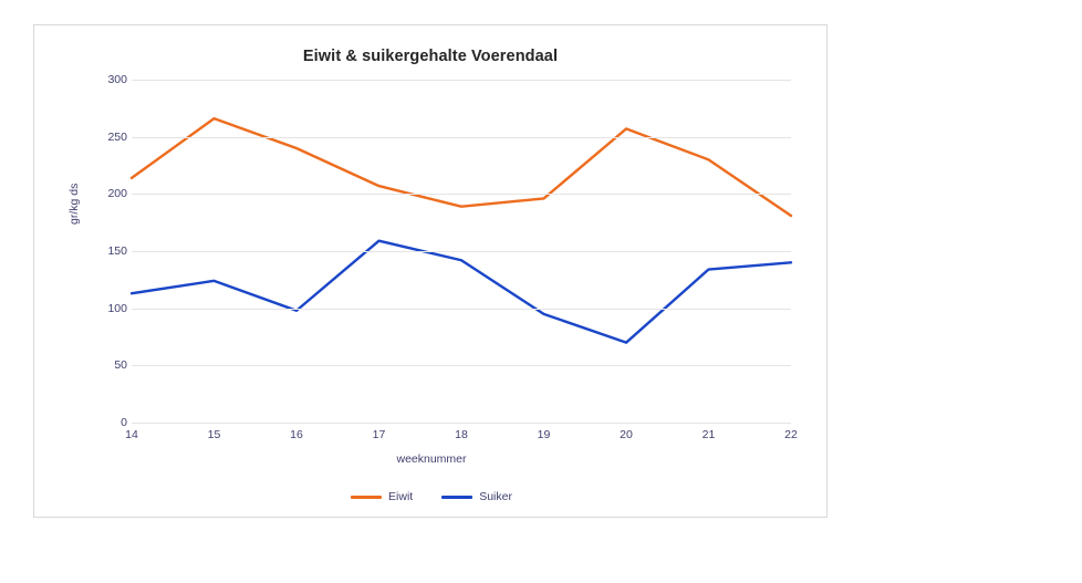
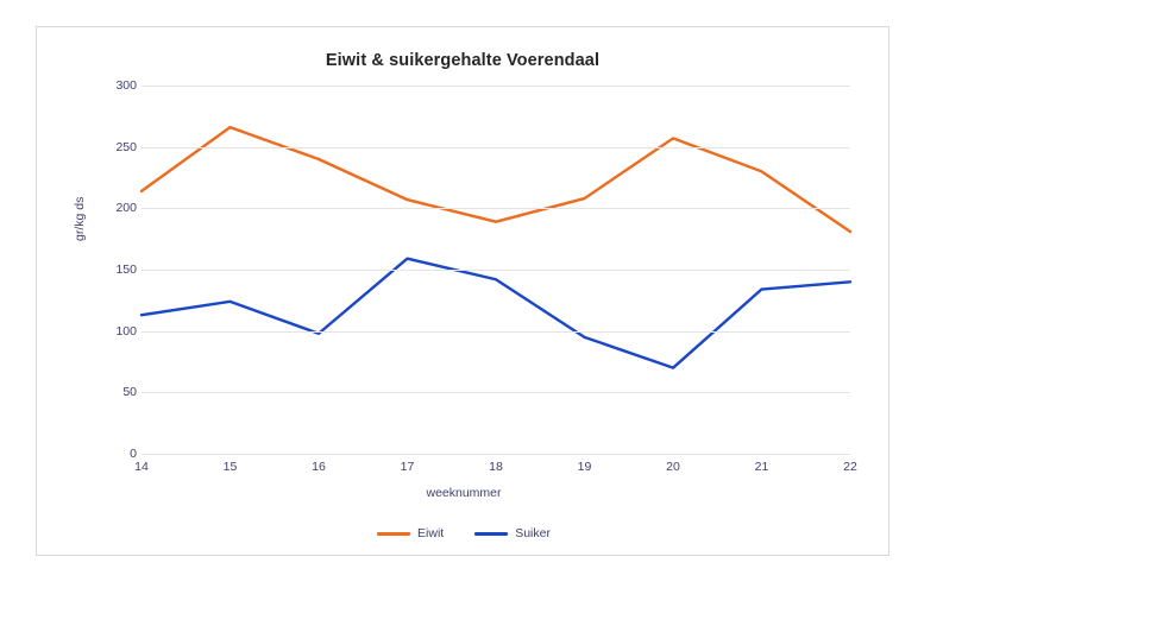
Eiwit/19: 196 -> 208
